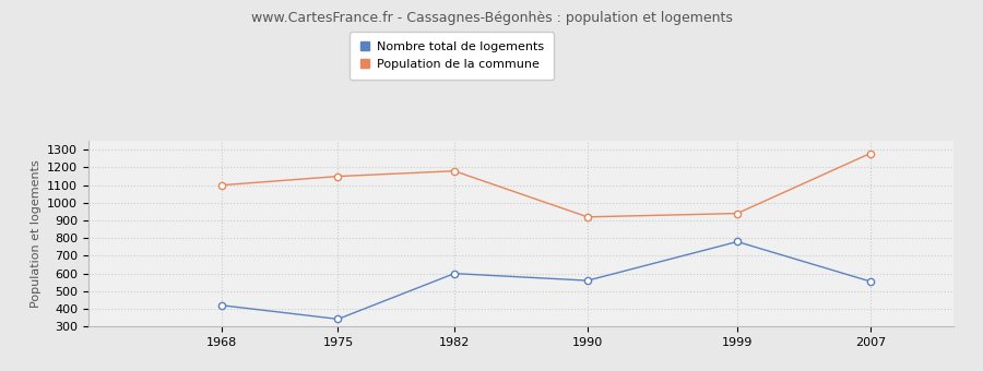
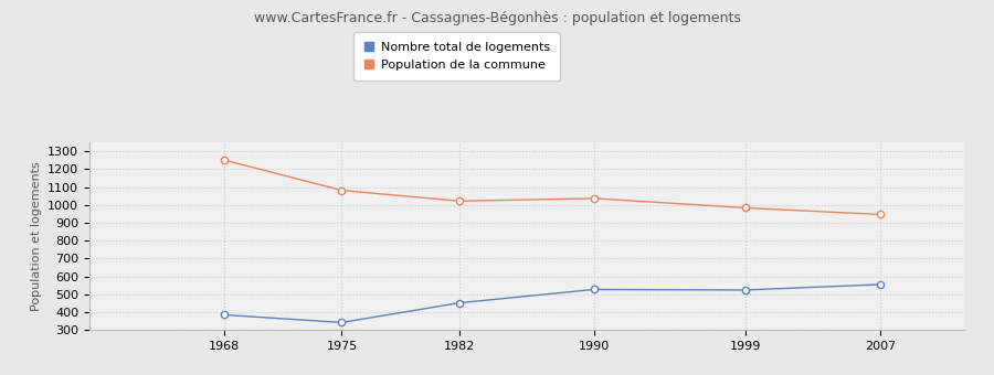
Nombre total de logements/1968: 420 -> 380
Population de la commune/1968: 1100 -> 1250
Population de la commune/1975: 1150 -> 1080
Nombre total de logements/1982: 600 -> 450
Population de la commune/1982: 1180 -> 1020
Nombre total de logements/1990: 560 -> 530
Population de la commune/1990: 920 -> 1040
Nombre total de logements/1999: 780 -> 520
Population de la commune/1999: 940 -> 980
Population de la commune/2007: 1280 -> 950
